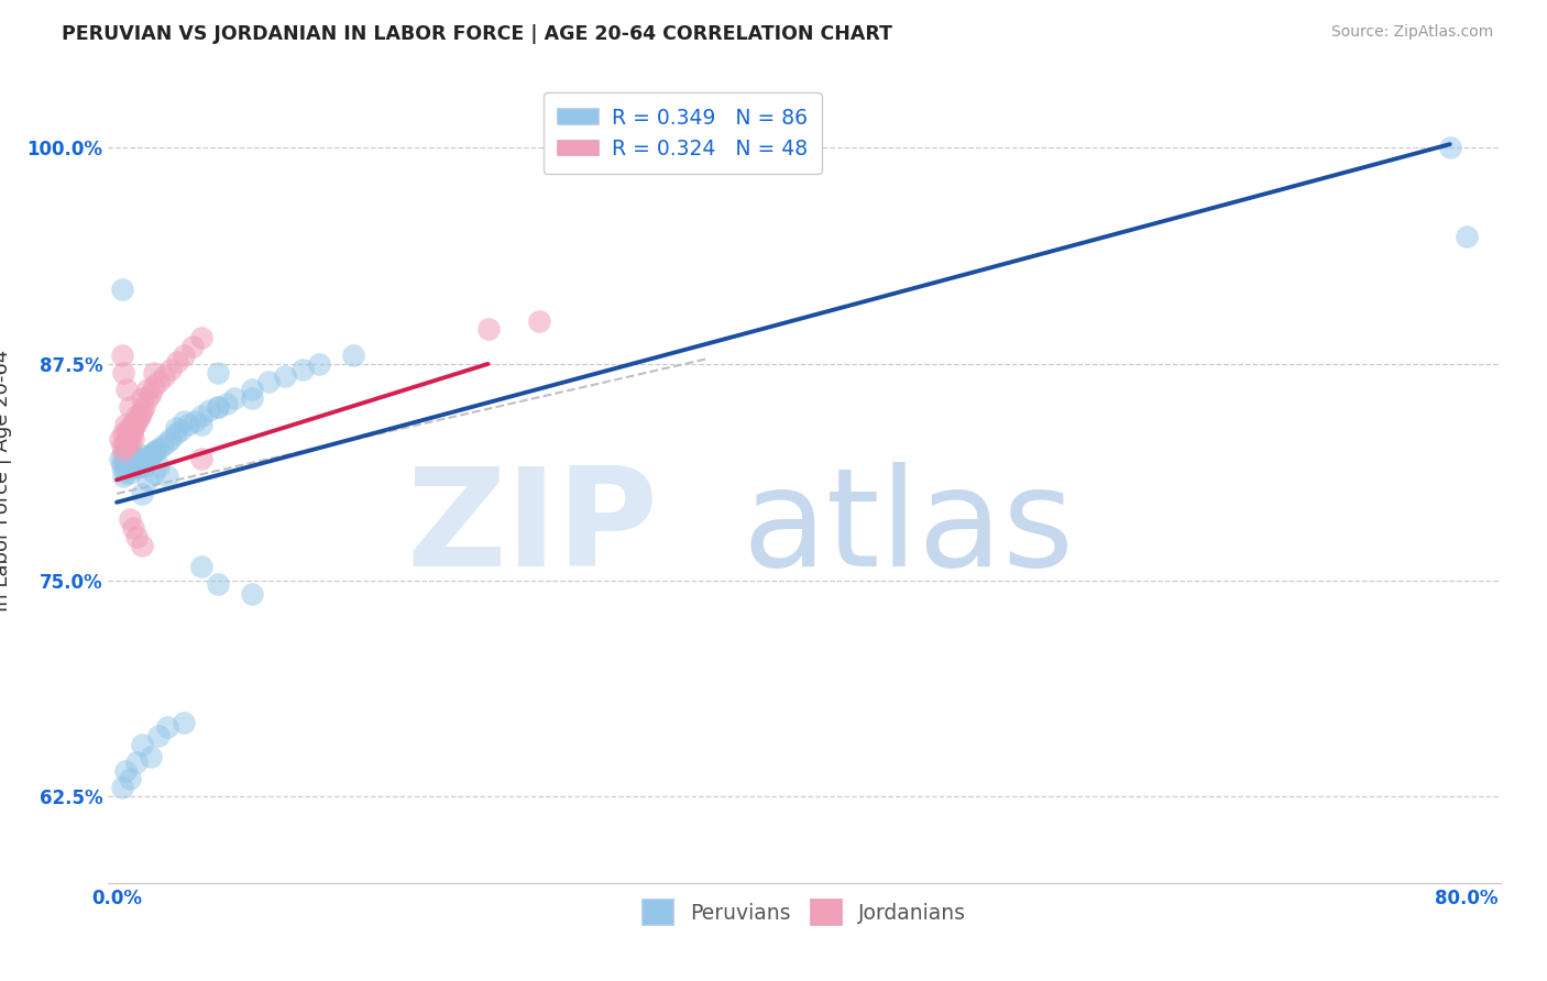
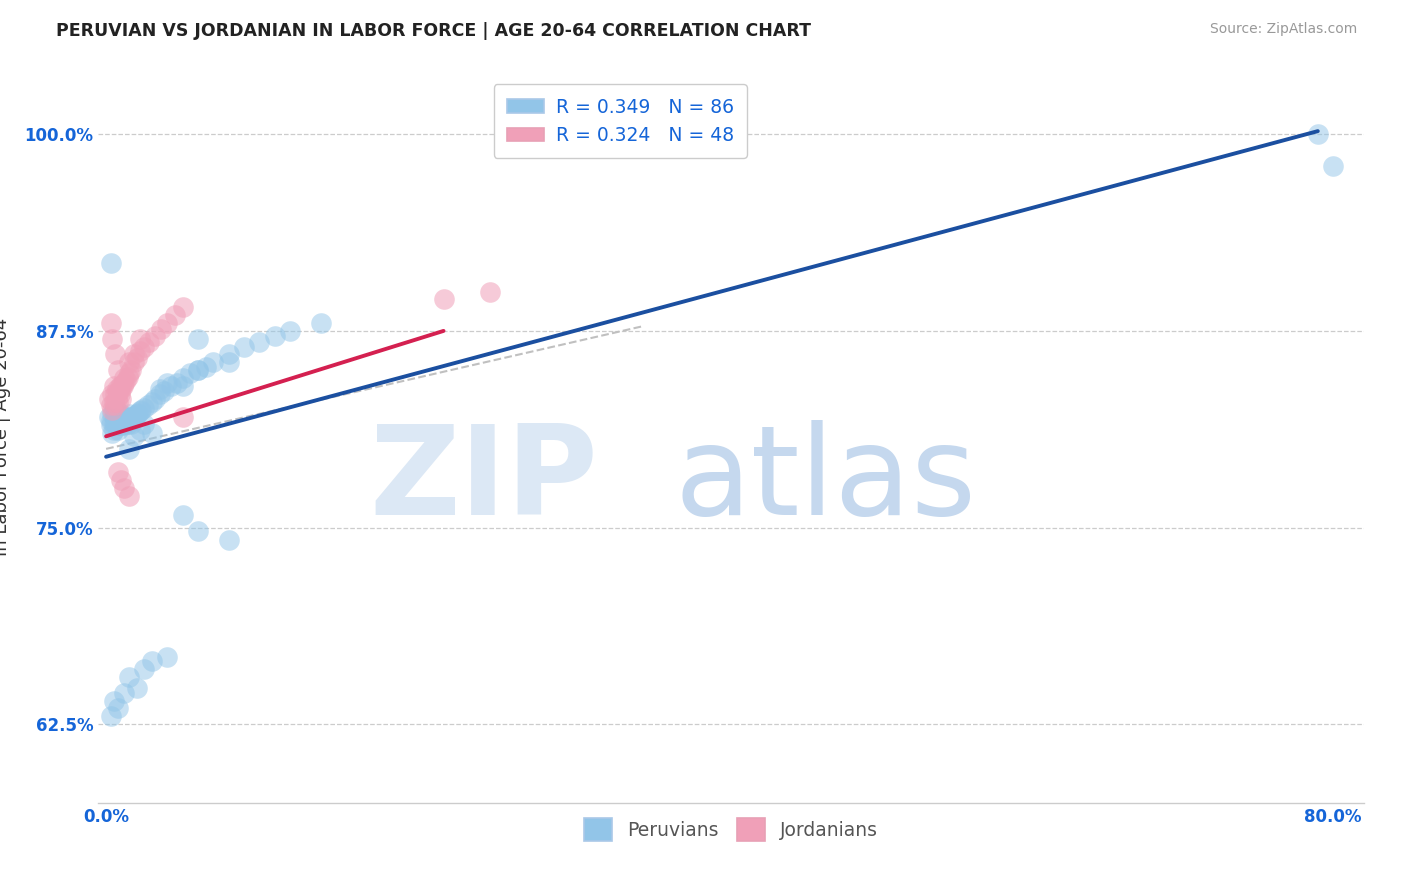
Peruvians/80.0%: 94.9% -> 98.0%
